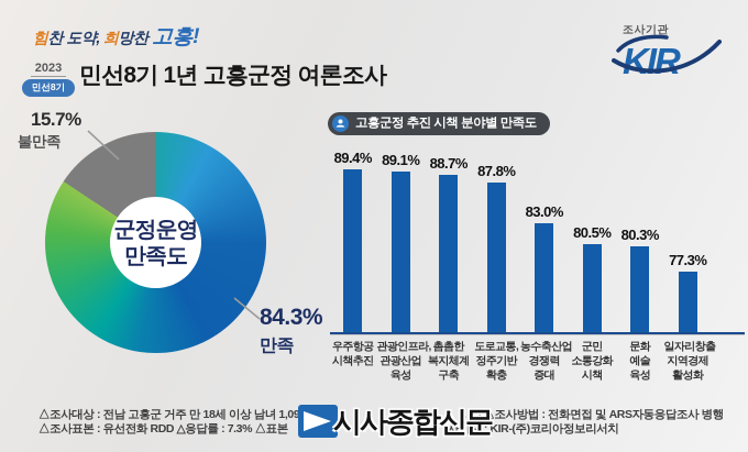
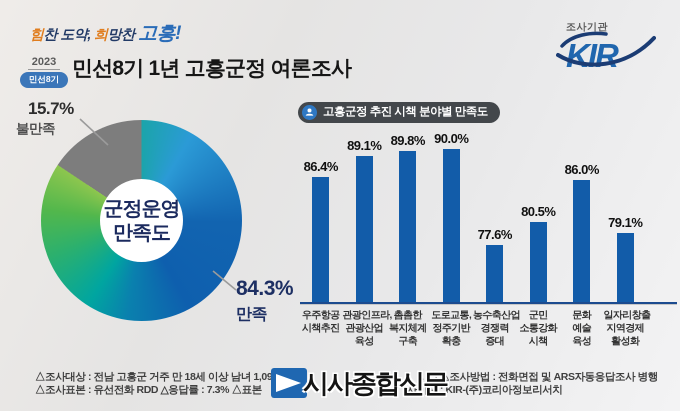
고흥군정 추진 시책 분야별 만족도/우주항공 시책추진: 89.4% -> 86.4%
고흥군정 추진 시책 분야별 만족도/촘촘한 복지체계 구축: 88.7% -> 89.8%
고흥군정 추진 시책 분야별 만족도/도로교통, 정주기반 확충: 87.8% -> 90.0%
고흥군정 추진 시책 분야별 만족도/농수축산업 경쟁력 증대: 83.0% -> 77.6%
고흥군정 추진 시책 분야별 만족도/문화 예술 육성: 80.3% -> 86.0%
고흥군정 추진 시책 분야별 만족도/일자리창출 지역경제 활성화: 77.3% -> 79.1%
